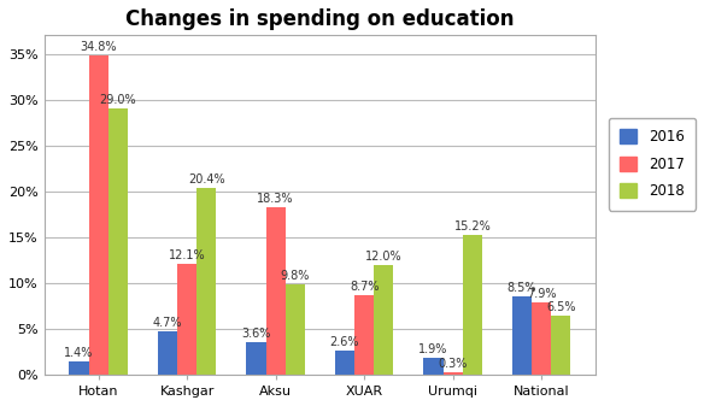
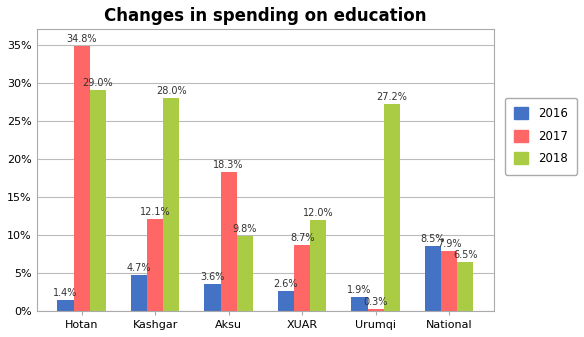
2018/Kashgar: 20.4% -> 28.0%
2018/Urumqi: 15.2% -> 27.2%
